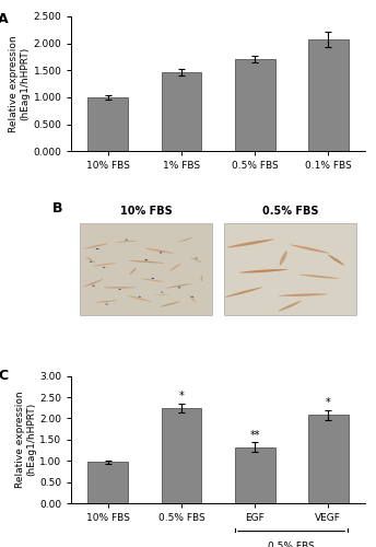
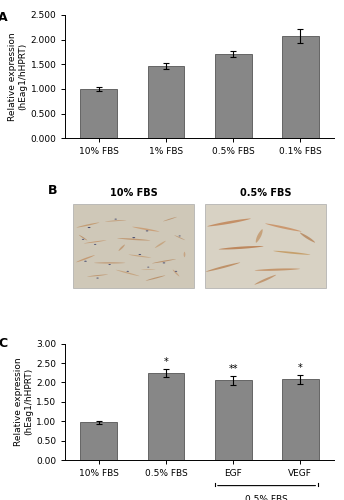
EGF: 1.32 -> 2.05
